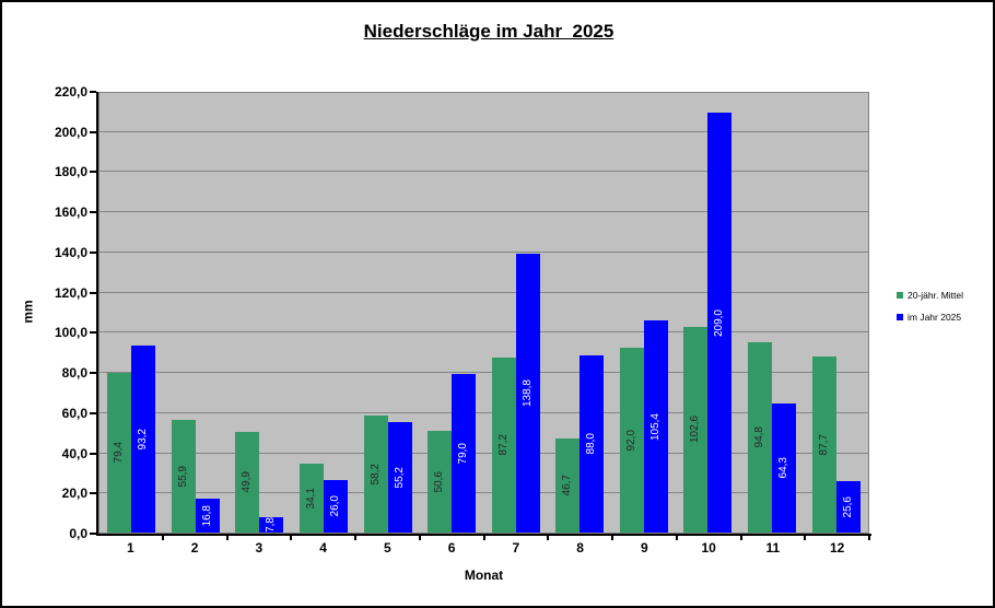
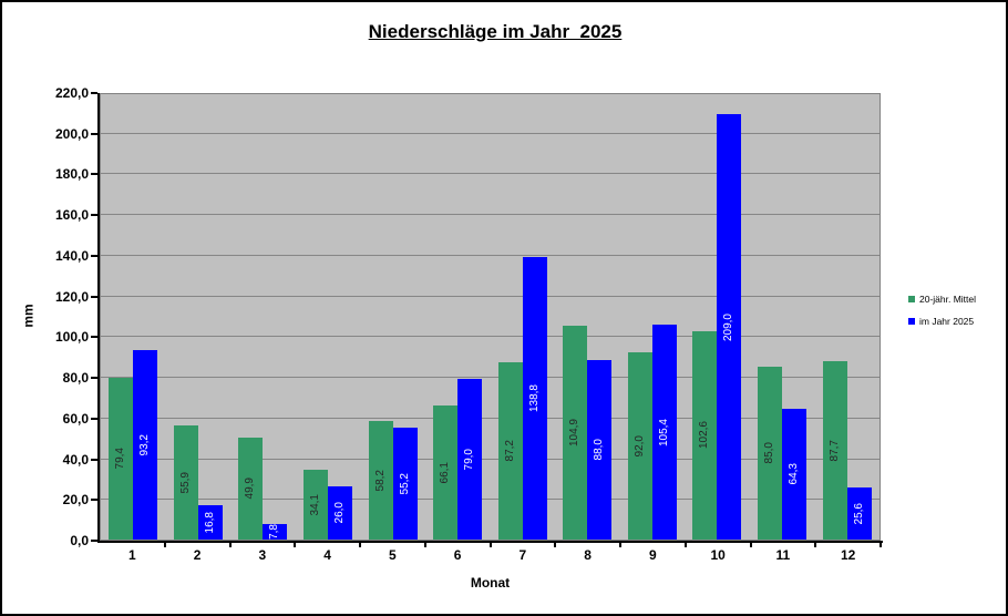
20-jähr. Mittel/6: 50,6 -> 66,1
20-jähr. Mittel/8: 46,7 -> 104,9
20-jähr. Mittel/11: 94,8 -> 85,0
